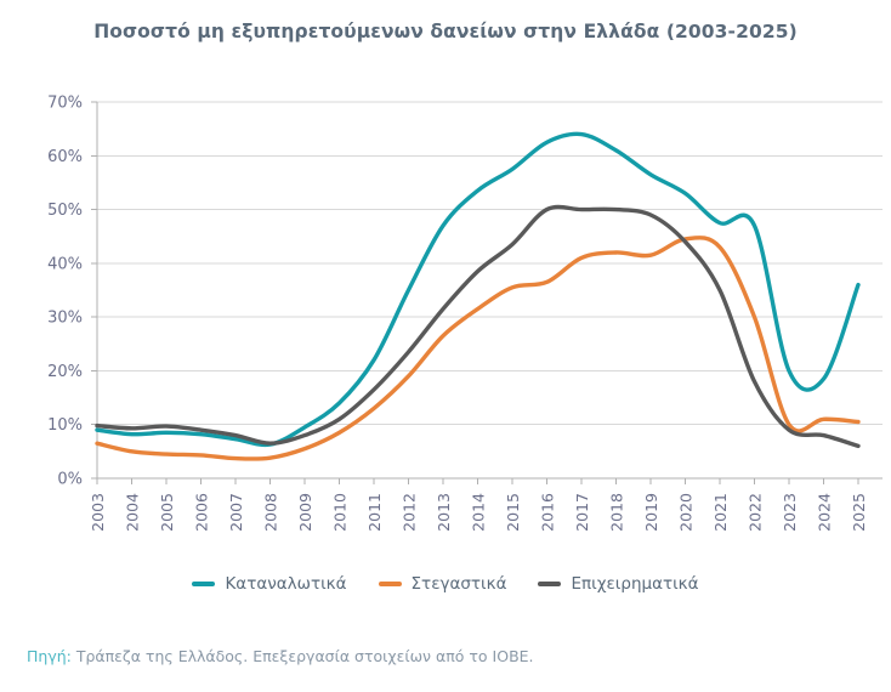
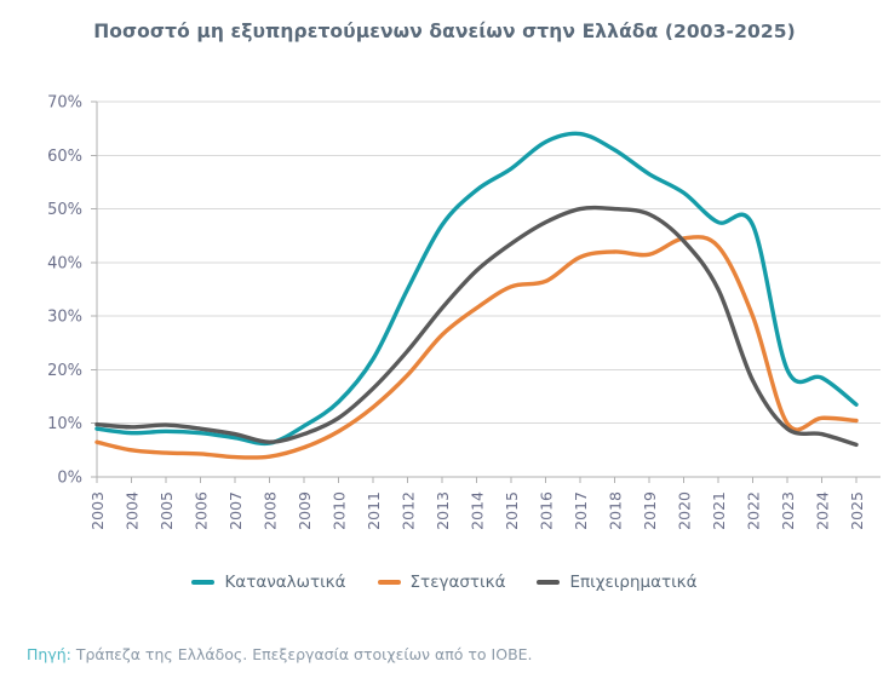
Επιχειρηματικά/2016: 50% -> 48%
Καταναλωτικά/2025: 36% -> 14%
